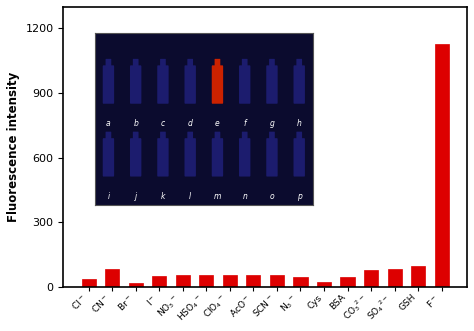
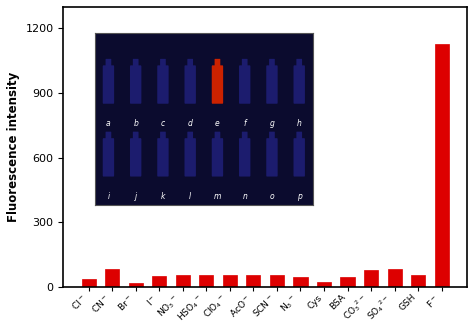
GSH: 100 -> 55
